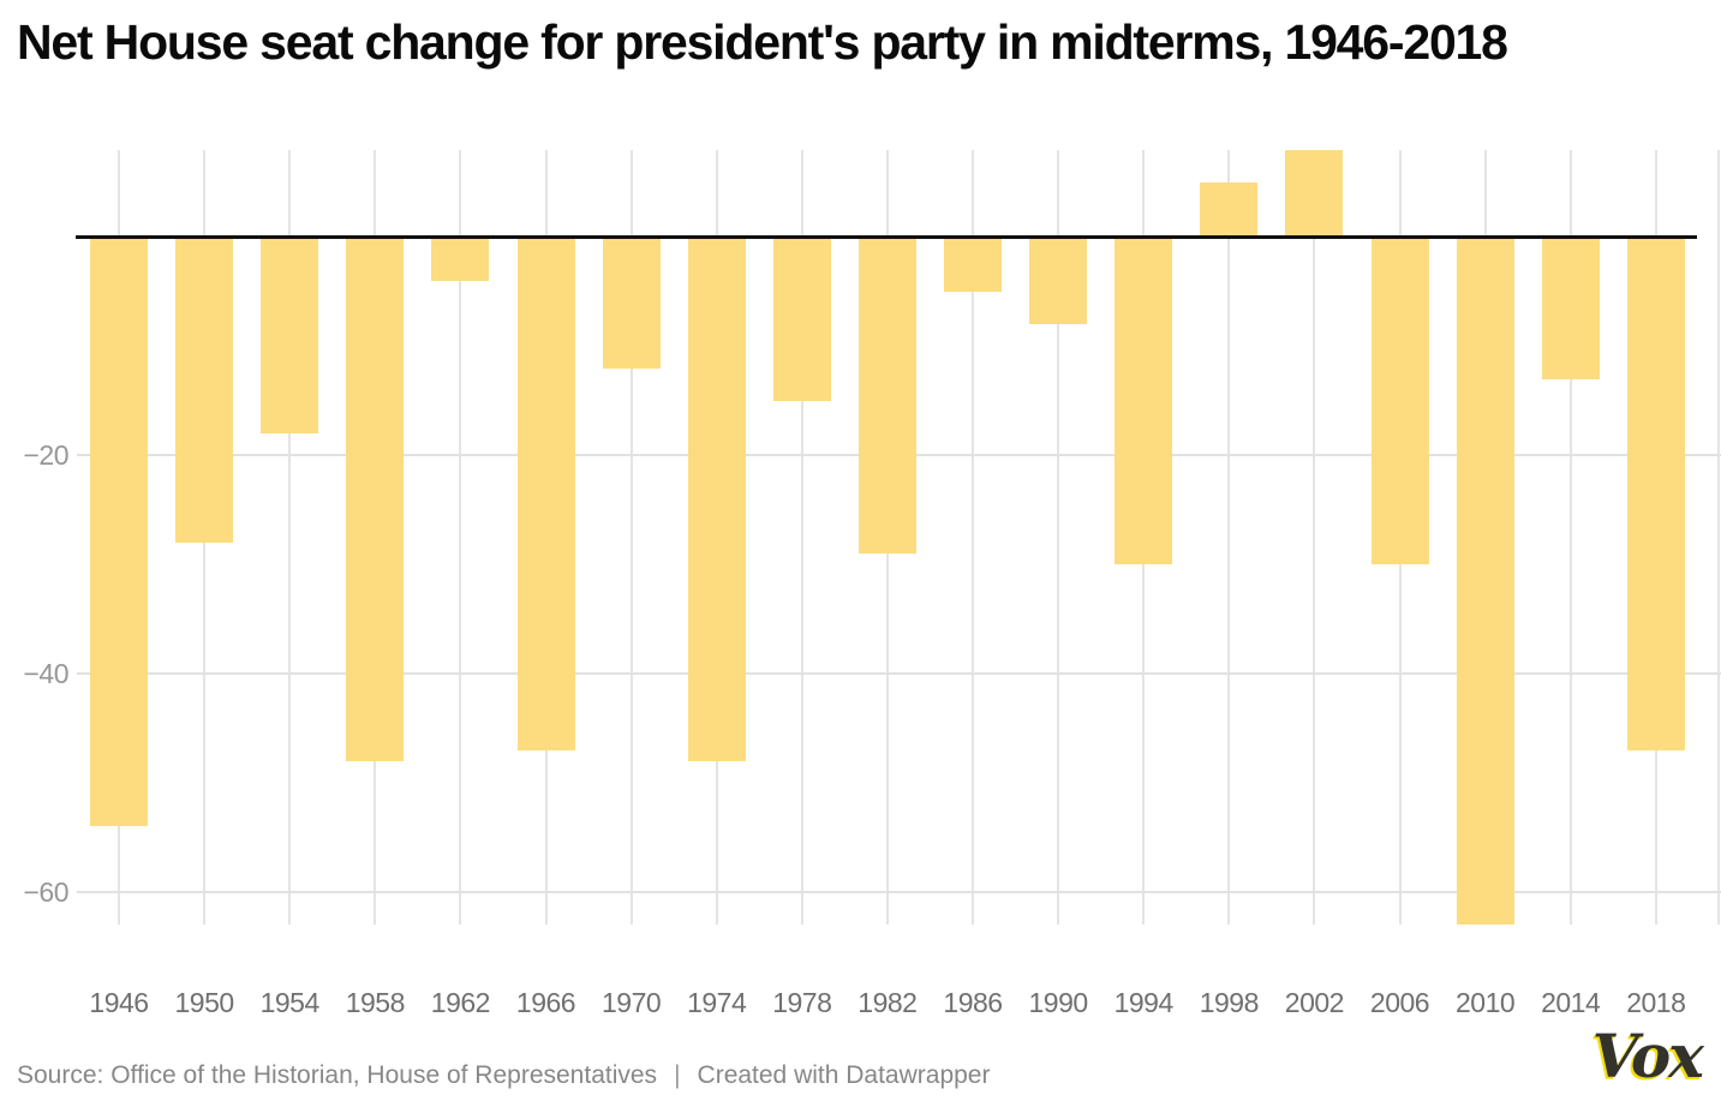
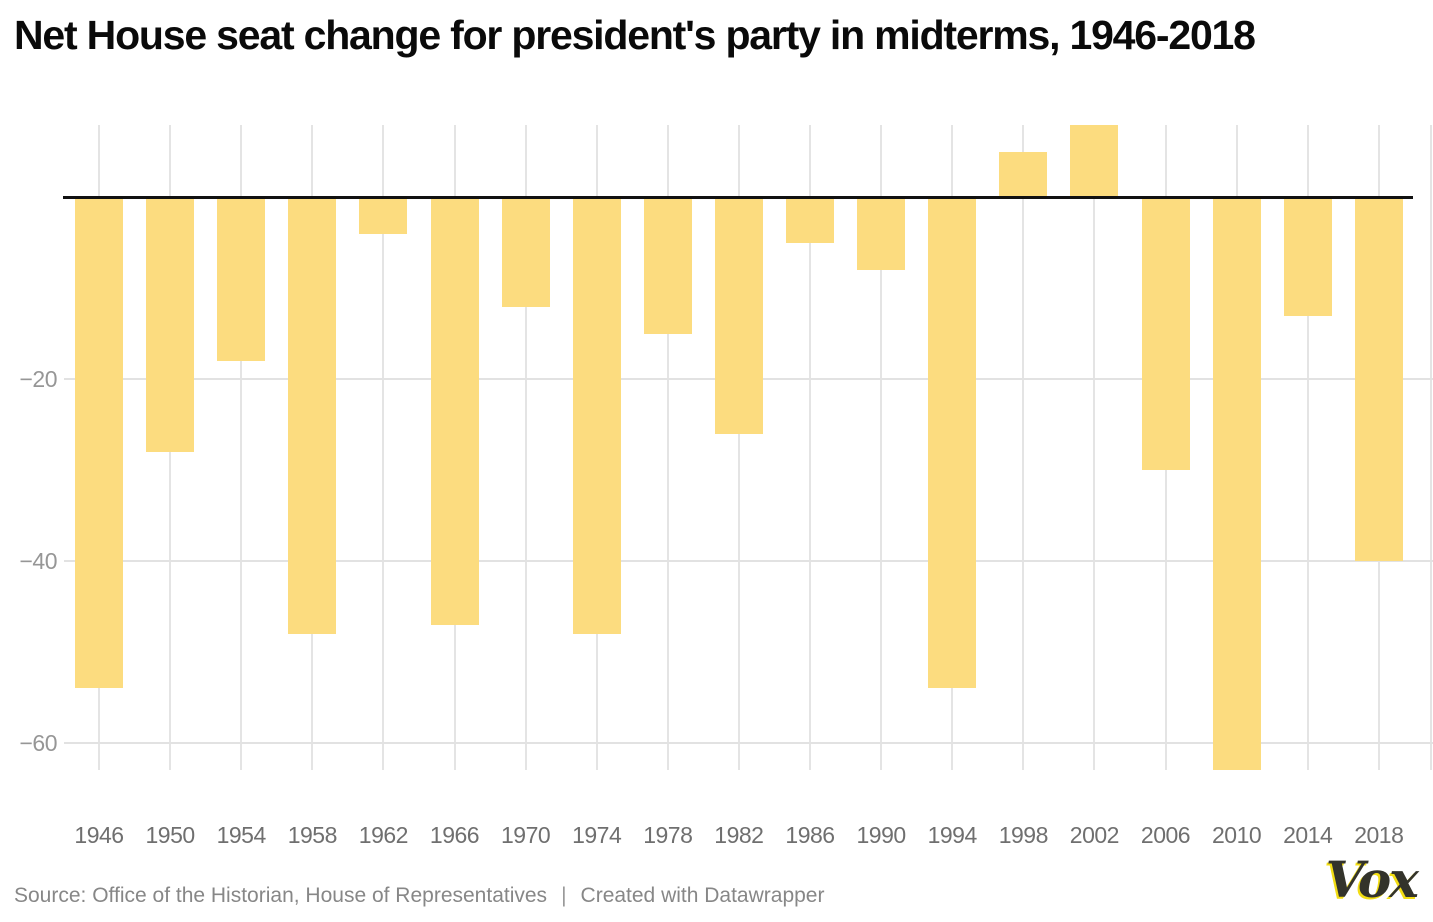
1982: -29 -> -26
1994: -30 -> -54
2018: -47 -> -40
